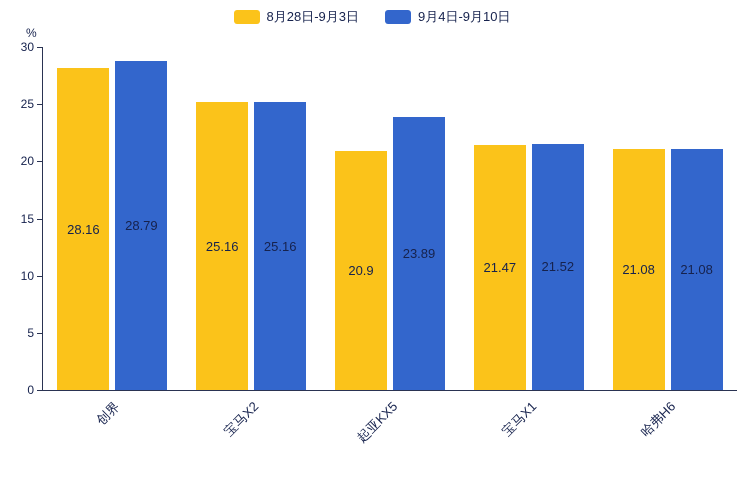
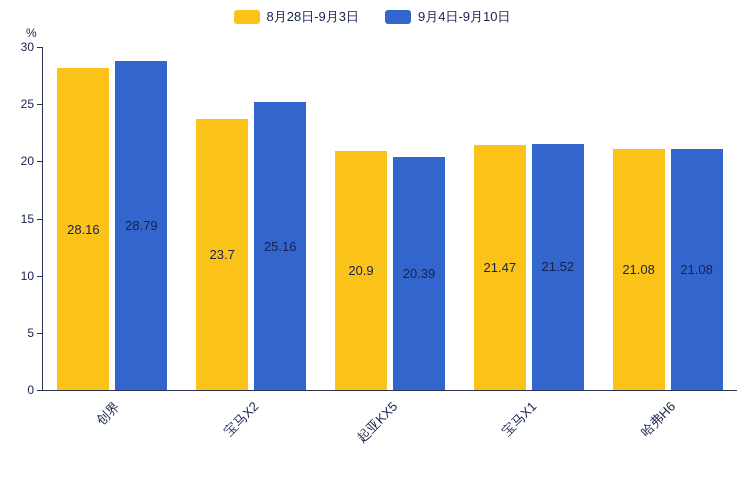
8月28日-9月3日/宝马X2: 25.16 -> 23.7
9月4日-9月10日/起亚KX5: 23.89 -> 20.39
